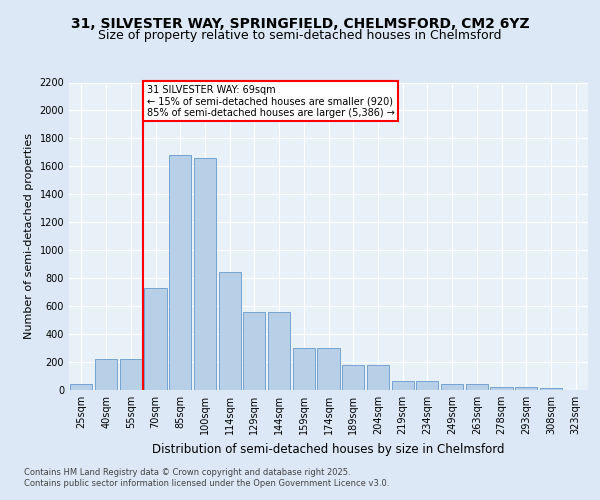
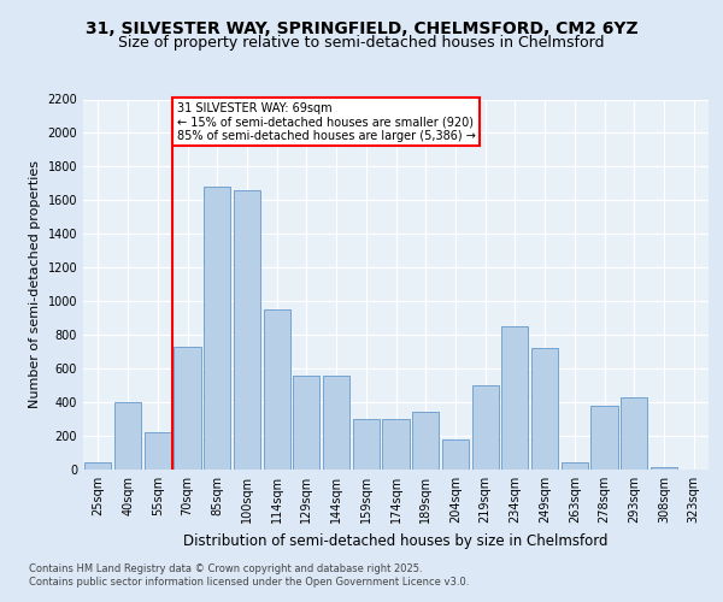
40sqm: 220 -> 400
114sqm: 840 -> 950
189sqm: 180 -> 340
219sqm: 60 -> 500
234sqm: 60 -> 850
249sqm: 40 -> 720
278sqm: 20 -> 380
293sqm: 20 -> 430
